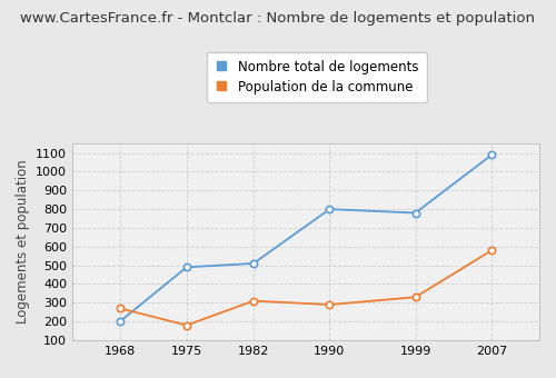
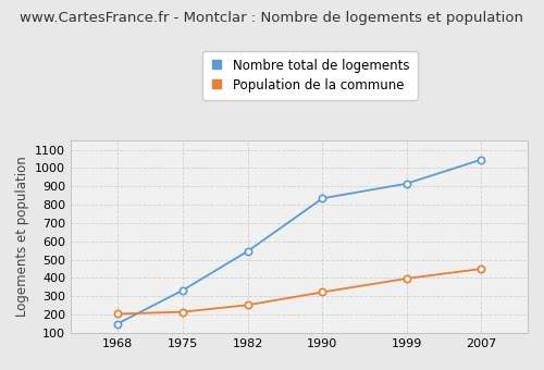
Nombre total de logements/1968: 200 -> 150
Population de la commune/1968: 270 -> 200
Nombre total de logements/1975: 490 -> 330
Population de la commune/1975: 180 -> 220
Nombre total de logements/1982: 510 -> 550
Population de la commune/1982: 310 -> 250
Nombre total de logements/1990: 800 -> 840
Population de la commune/1990: 290 -> 320
Nombre total de logements/1999: 780 -> 920
Population de la commune/1999: 330 -> 400
Nombre total de logements/2007: 1090 -> 1050
Population de la commune/2007: 580 -> 450
